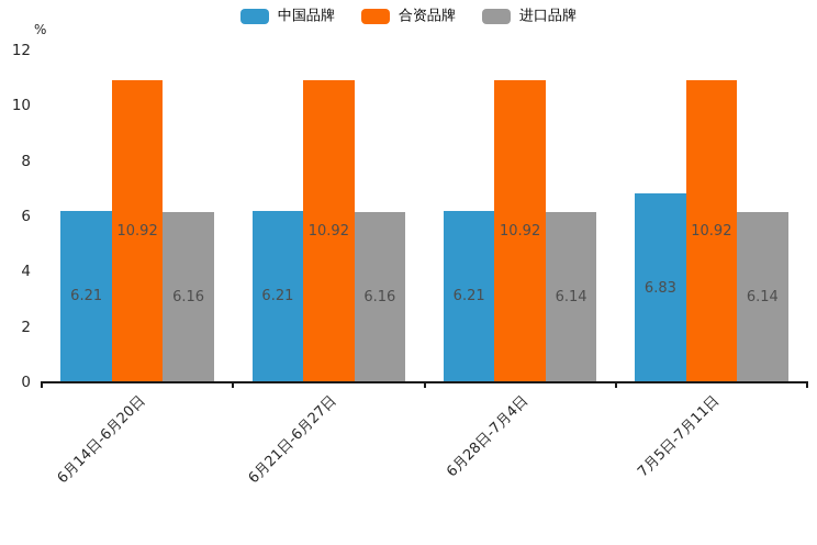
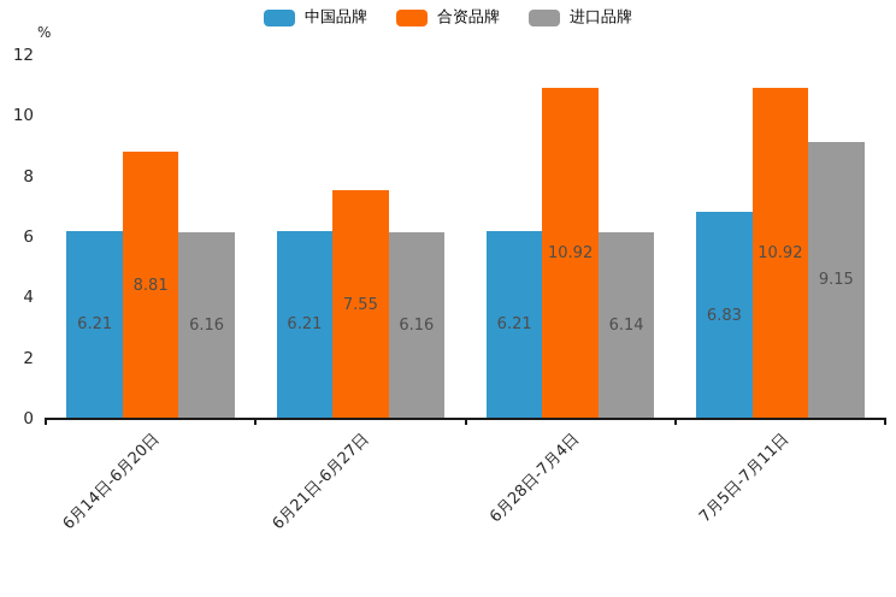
合资品牌/6月14日-6月20日: 10.92 -> 8.81
合资品牌/6月21日-6月27日: 10.92 -> 7.55
进口品牌/7月5日-7月11日: 6.14 -> 9.15
